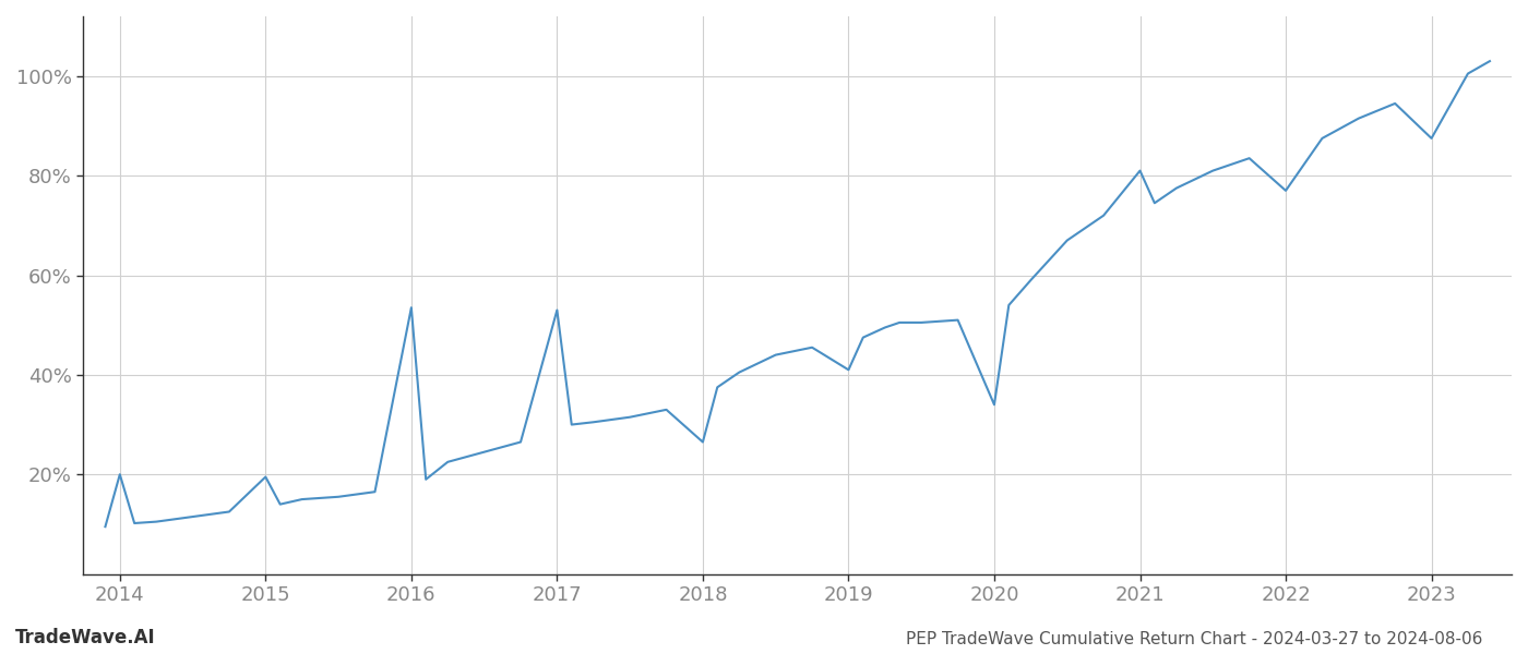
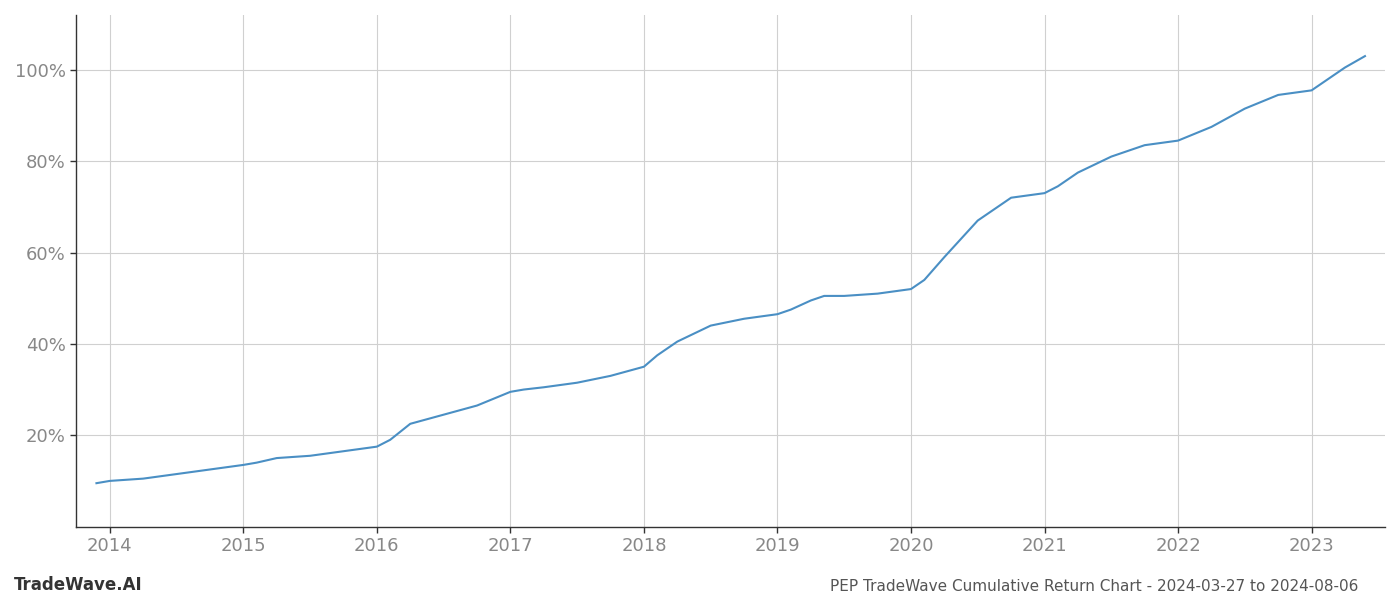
2014: 20.0% -> 10.0%
2015: 19.5% -> 13.5%
2016: 53.5% -> 17.5%
2017: 53.0% -> 29.5%
2018: 26.5% -> 35.0%
2019: 41.0% -> 46.5%
2020: 34.0% -> 52.0%
2021: 81.0% -> 73.0%
2022: 77.0% -> 84.5%
2023: 87.5% -> 95.5%
